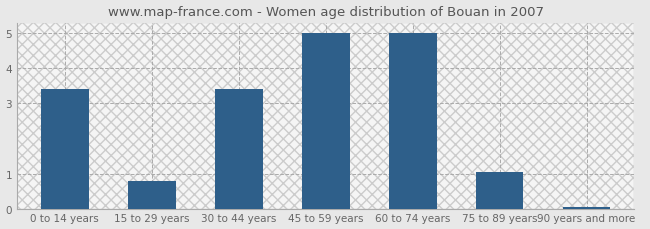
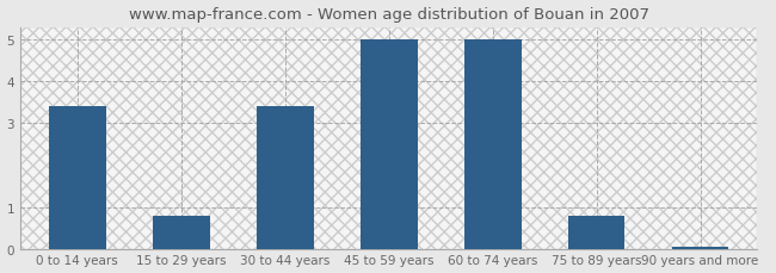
75 to 89 years: 1.05 -> 0.80
